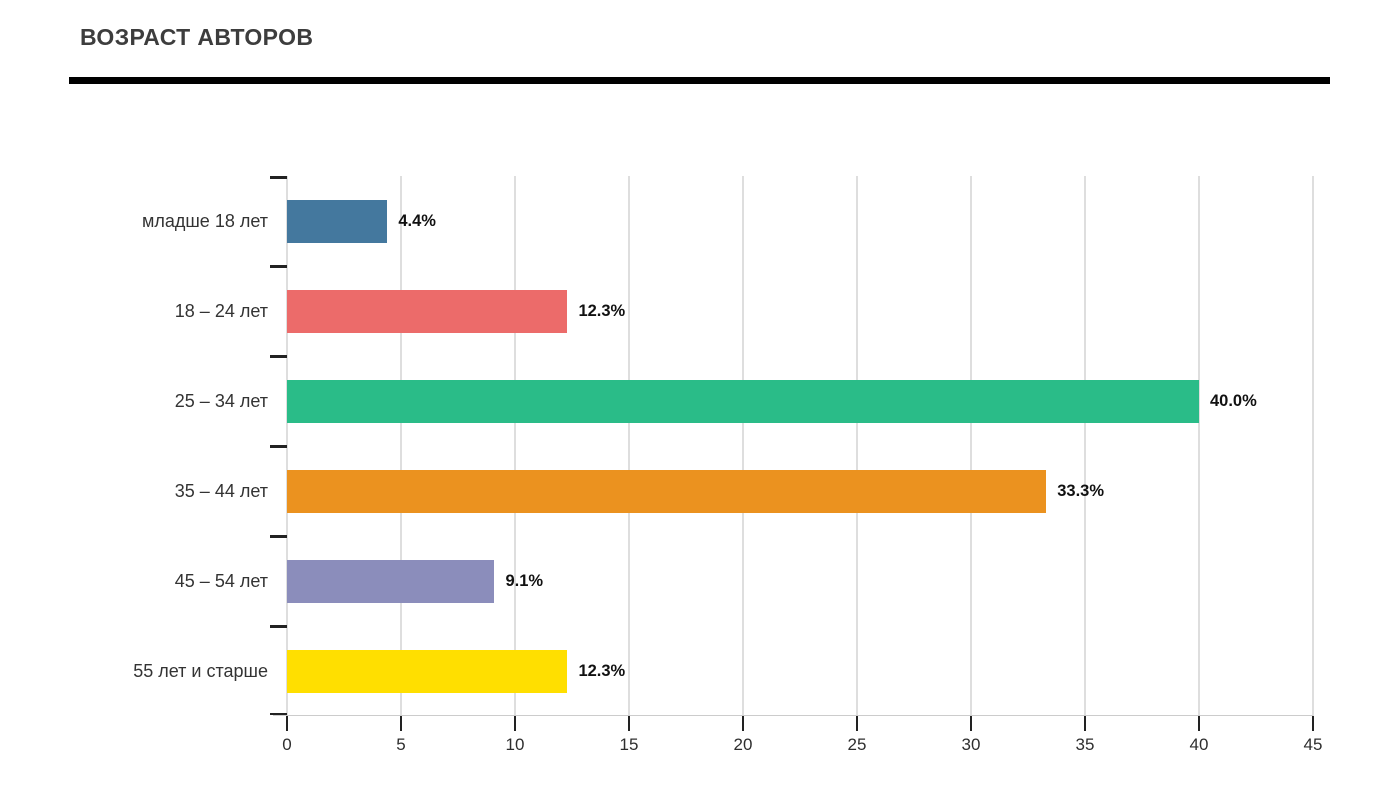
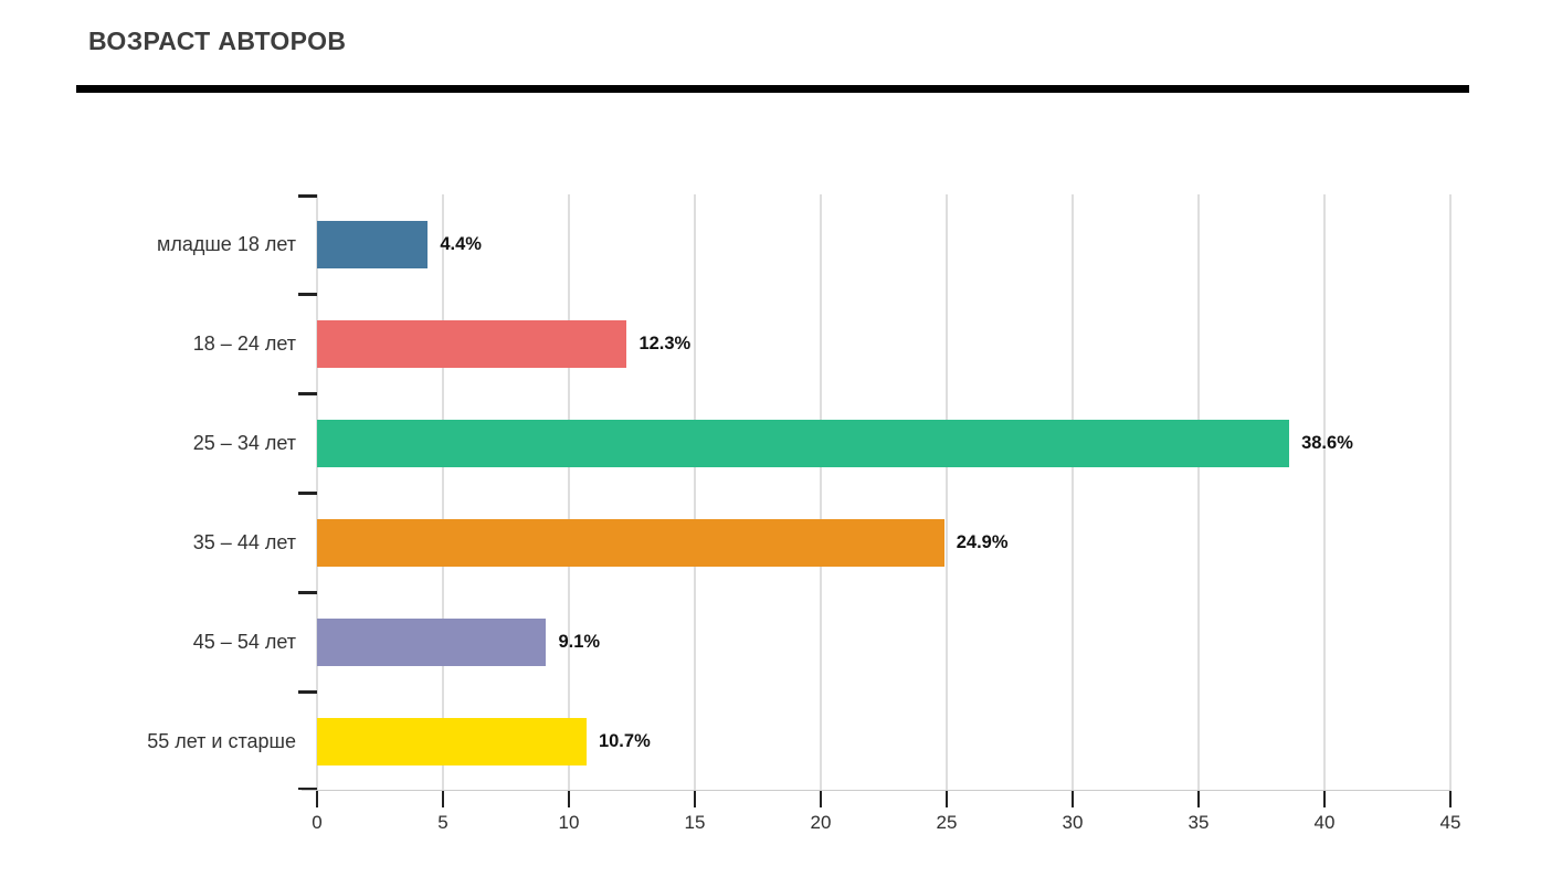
25 – 34 лет: 40.0% -> 38.6%
35 – 44 лет: 33.3% -> 24.9%
55 лет и старше: 12.3% -> 10.7%
